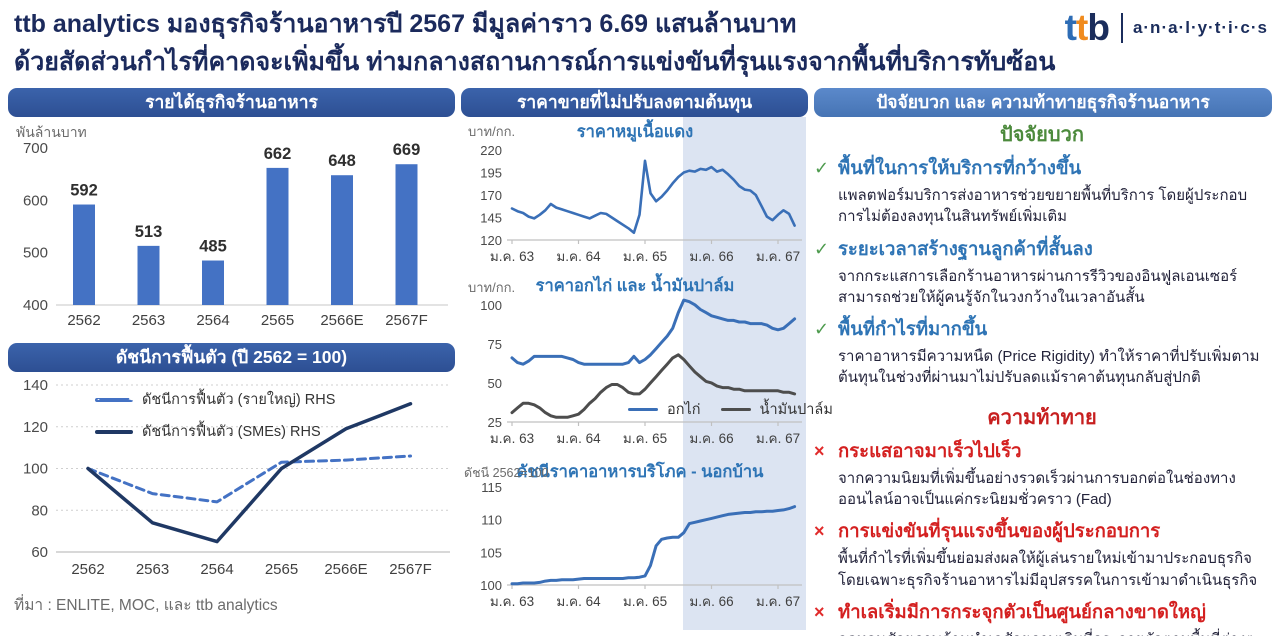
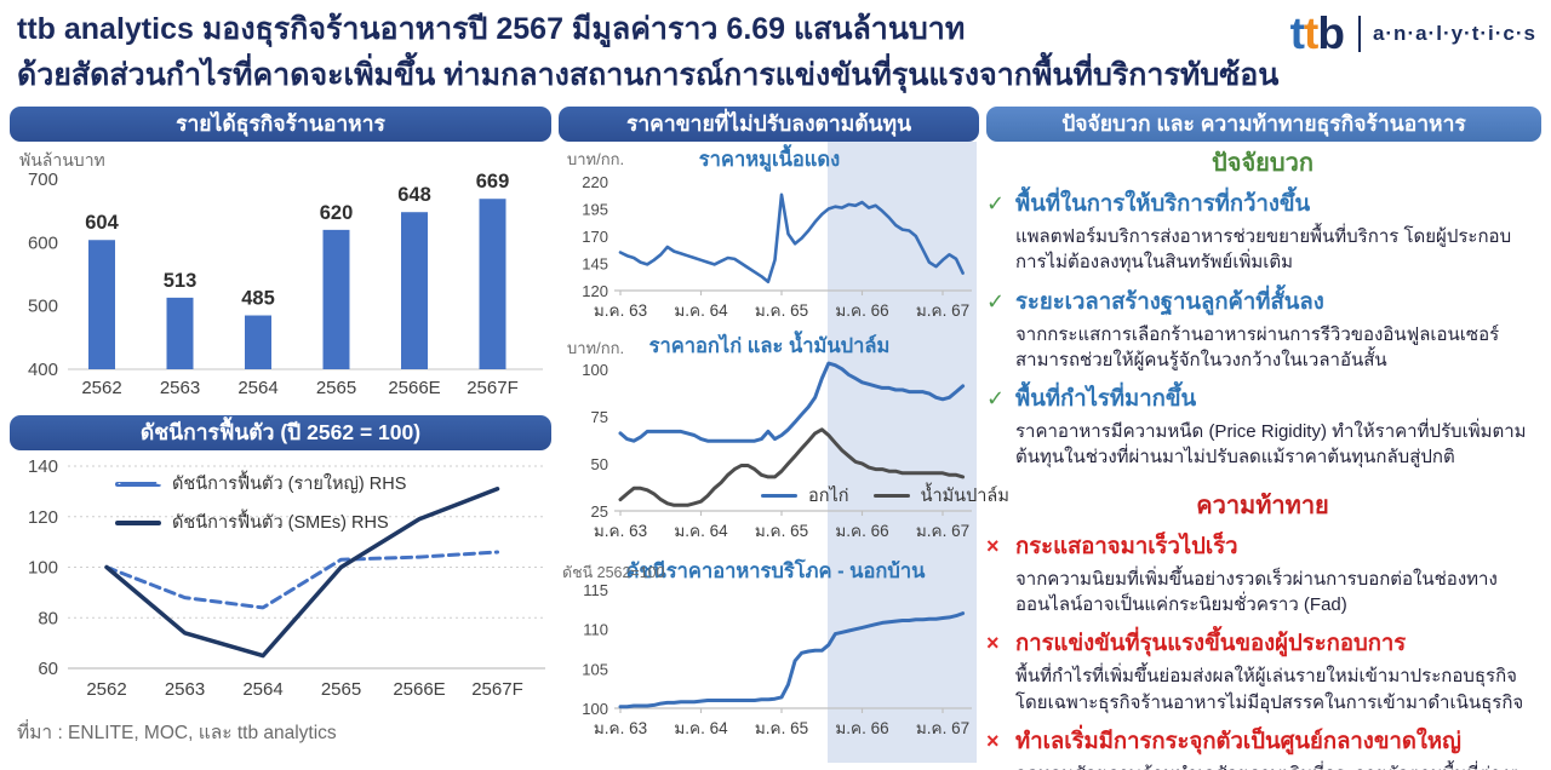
รายได้ธุรกิจร้านอาหาร/2562: 592 -> 604
รายได้ธุรกิจร้านอาหาร/2565: 662 -> 620
